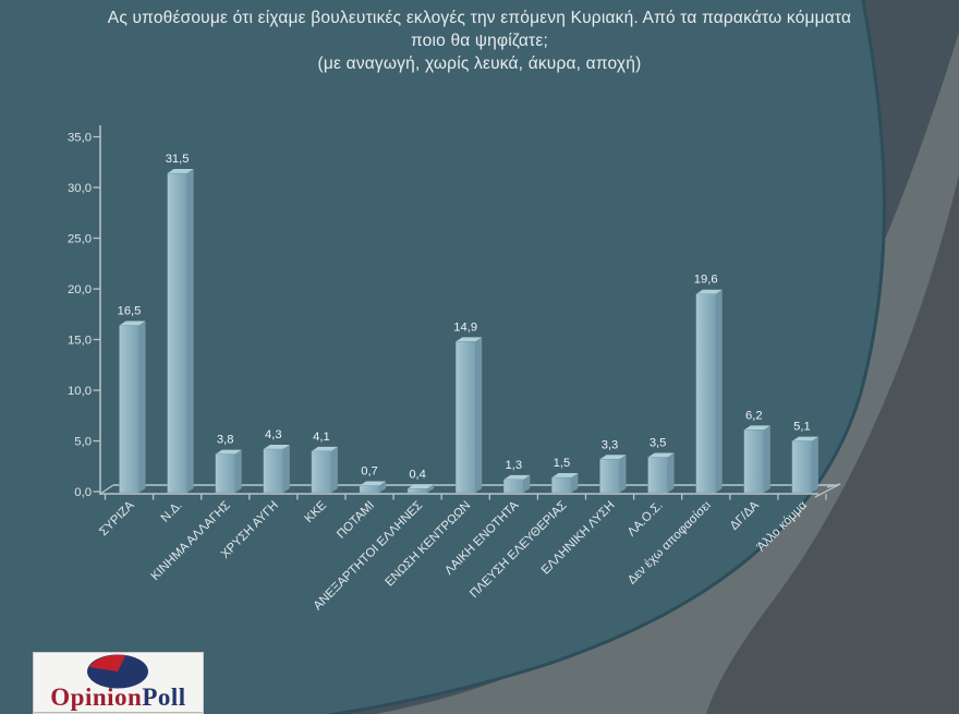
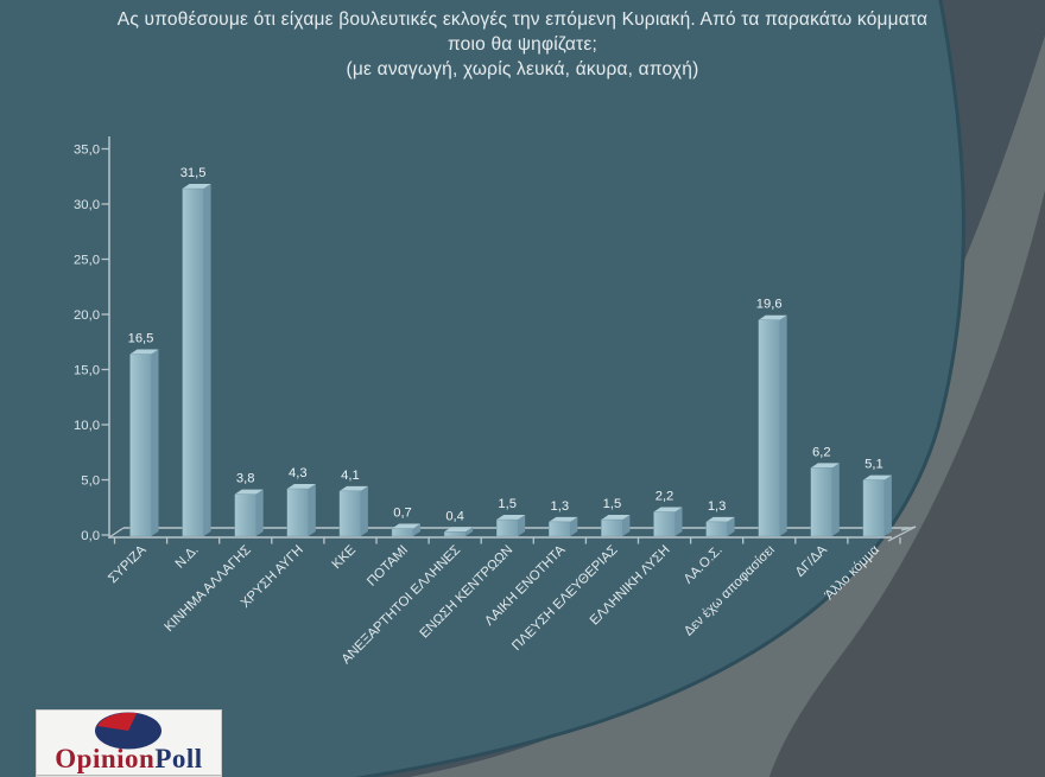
ΕΝΩΣΗ ΚΕΝΤΡΩΩΝ: 14,9 -> 1,5
ΕΛΛΗΝΙΚΗ ΛΥΣΗ: 3,3 -> 2,2
ΛΑ.Ο.Σ.: 3,5 -> 1,3
